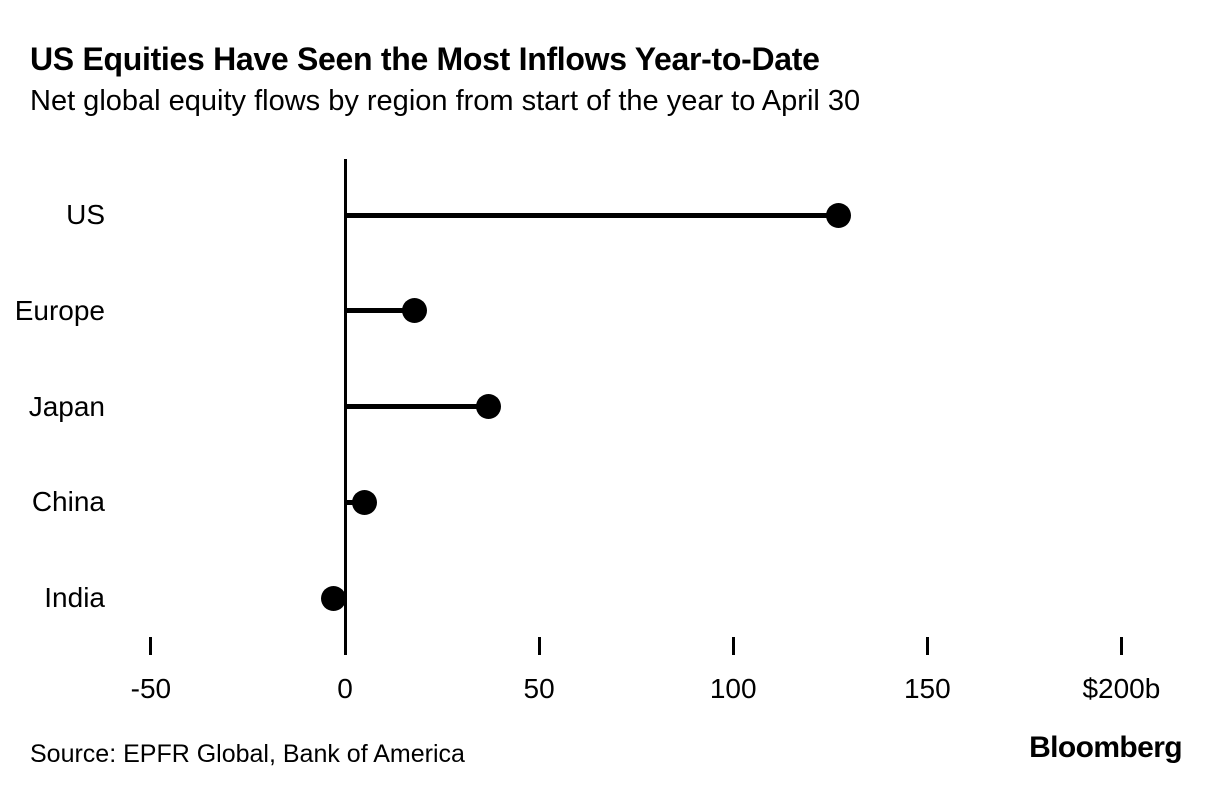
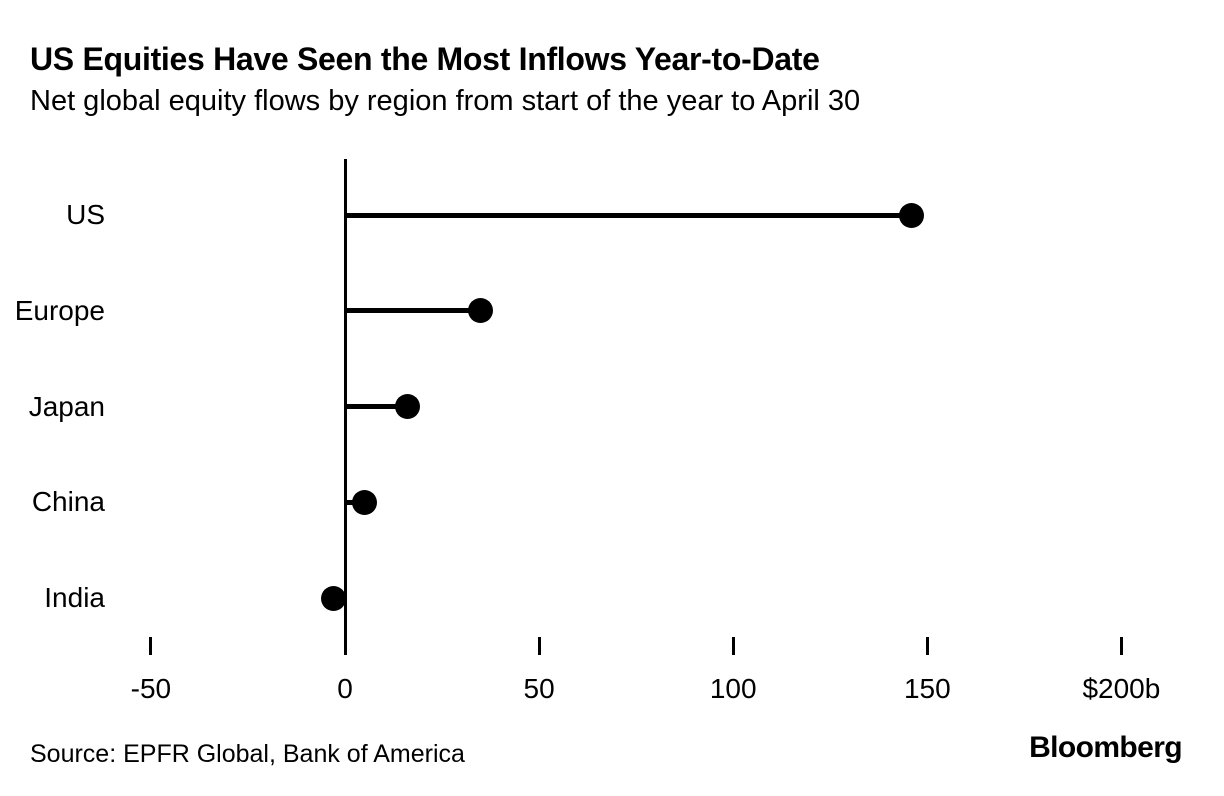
US: $127b -> $146b
Europe: $18b -> $35b
Japan: $37b -> $16b
